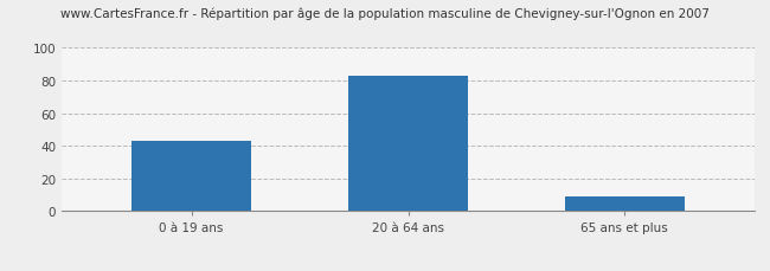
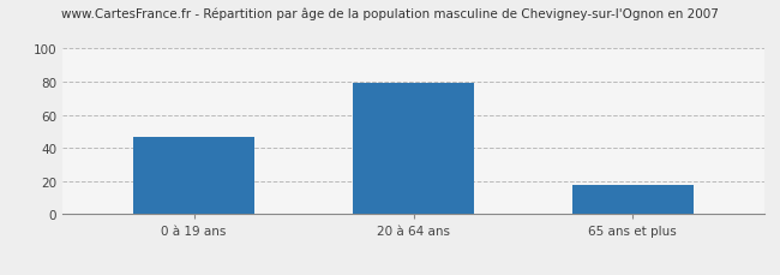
0 à 19 ans: 43 -> 47
20 à 64 ans: 83 -> 79
65 ans et plus: 9 -> 18
